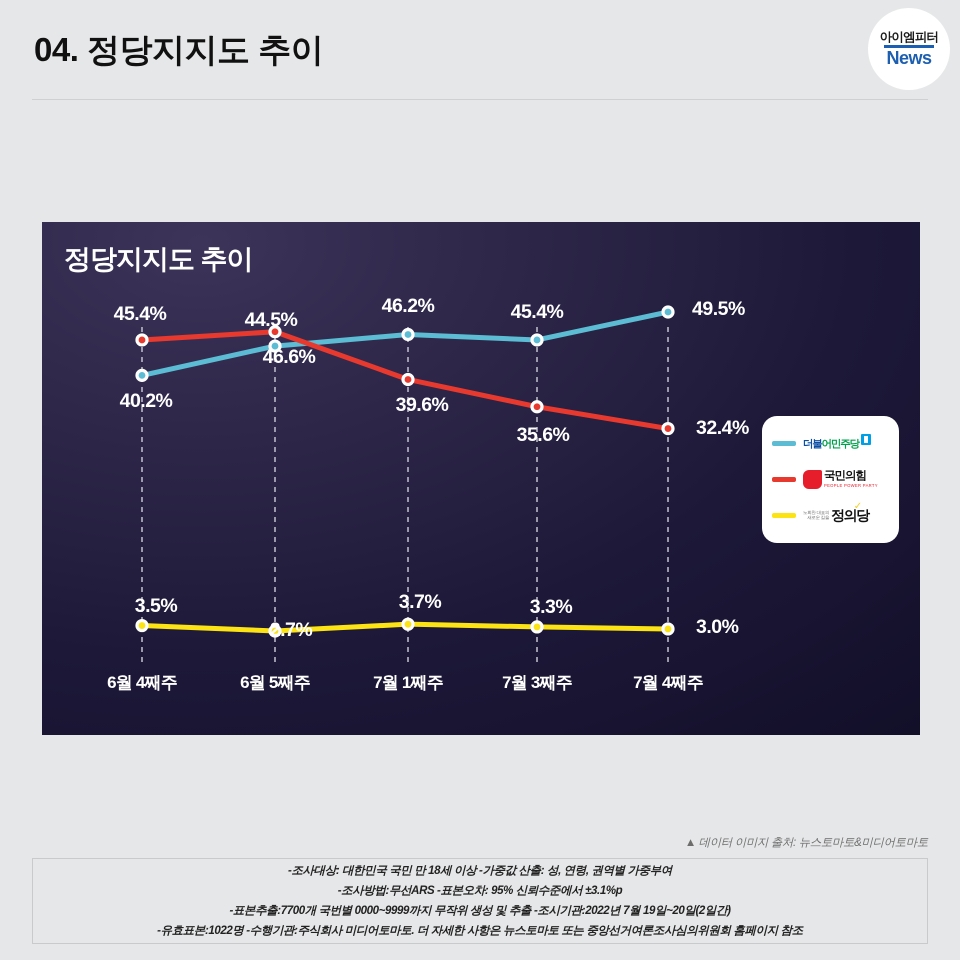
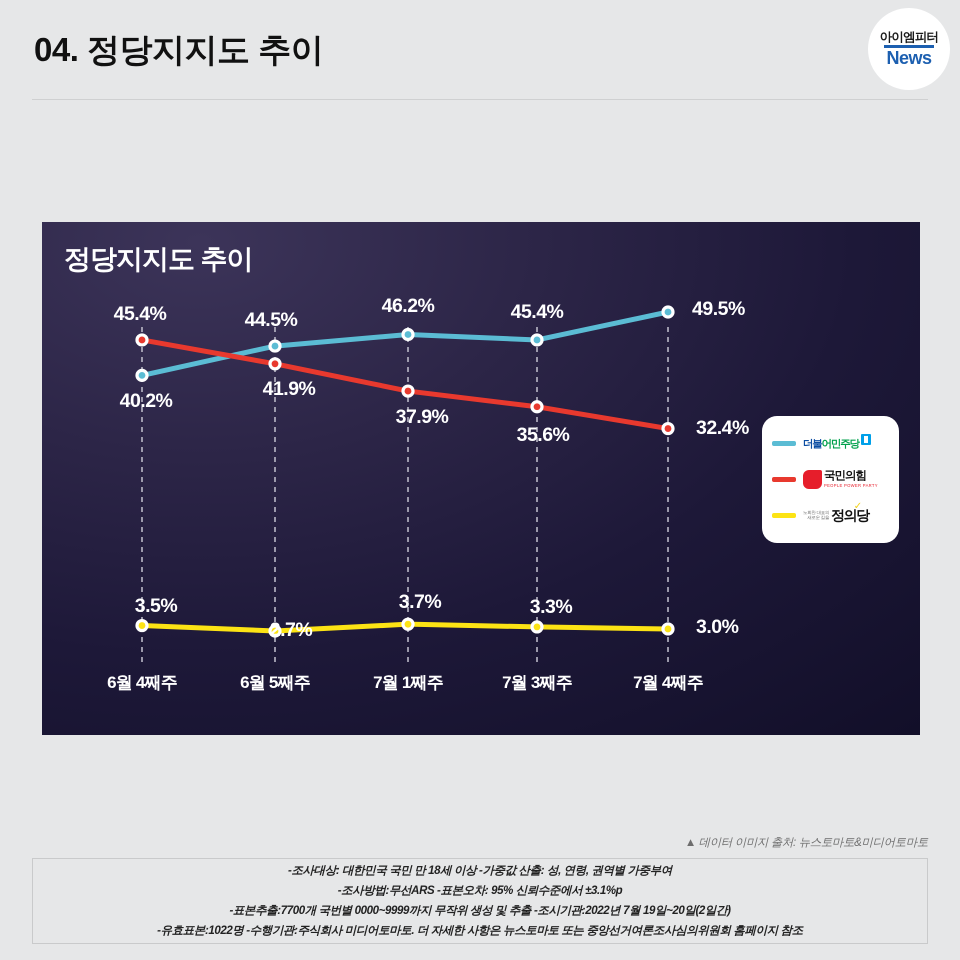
국민의힘/6월 5째주: 46.6% -> 41.9%
국민의힘/7월 1째주: 39.6% -> 37.9%
